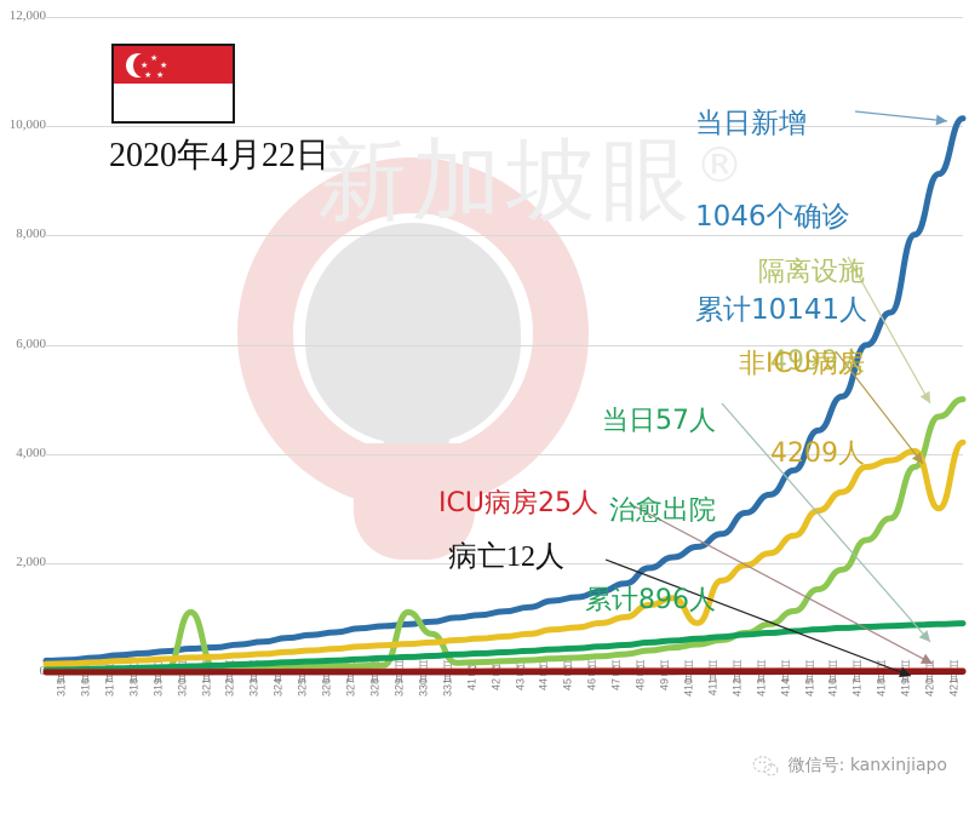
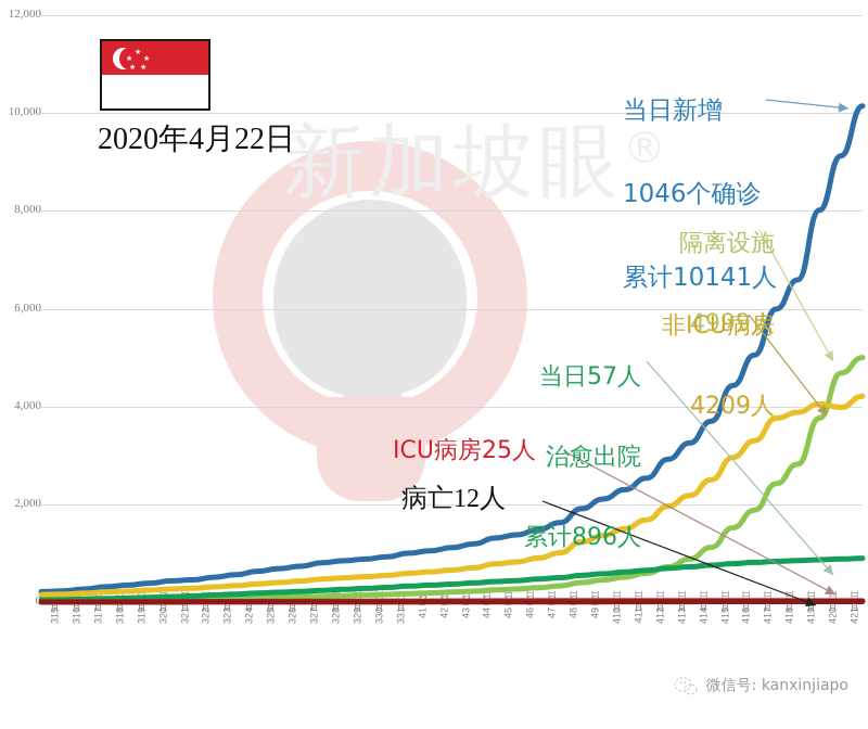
隔离设施/3月21日: 1100 -> 100
隔离设施/3月30日: 1100 -> 100
隔离设施/3月31日: 700 -> 200
非ICU病房/4月11日: 900 -> 1500
非ICU病房/4月21日: 3000 -> 4000
